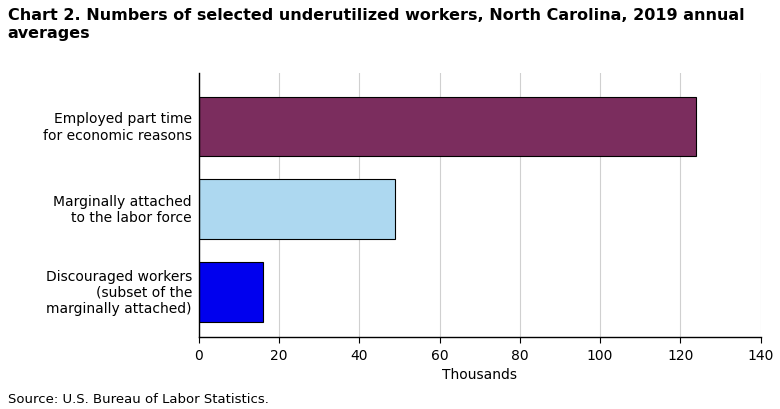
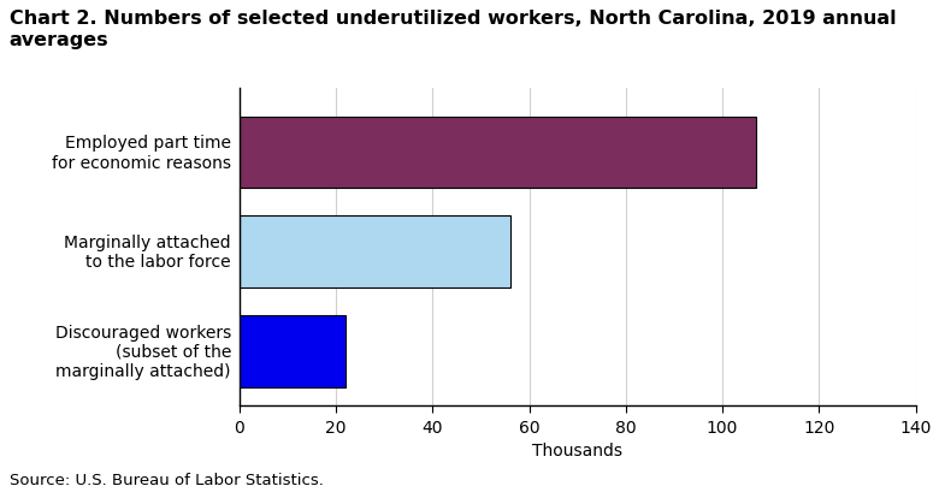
Employed part time for economic reasons: 124 -> 107
Marginally attached to the labor force: 49 -> 56
Discouraged workers (subset of the marginally attached): 16 -> 22
